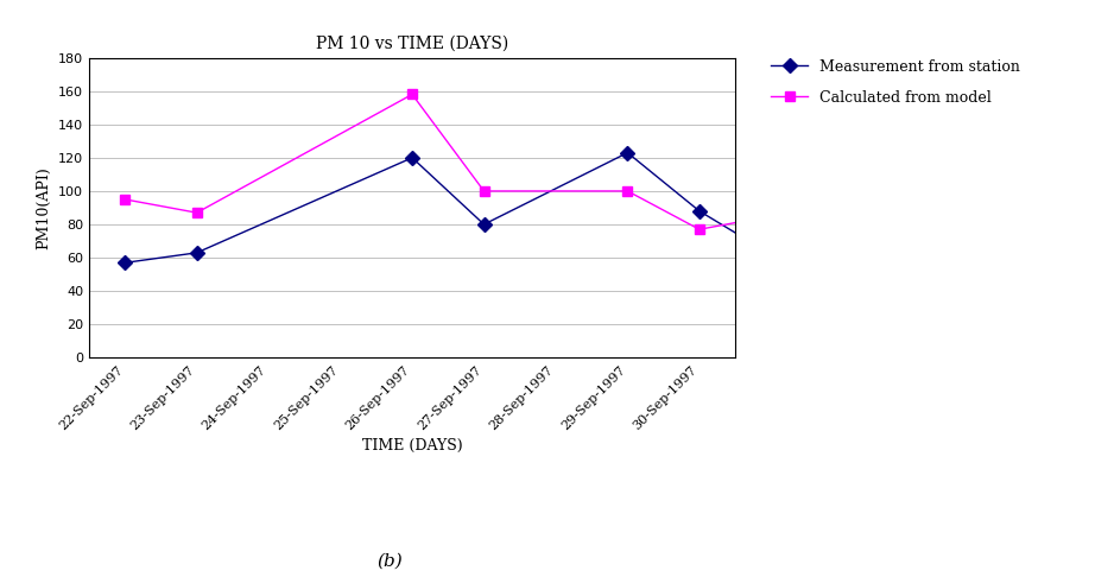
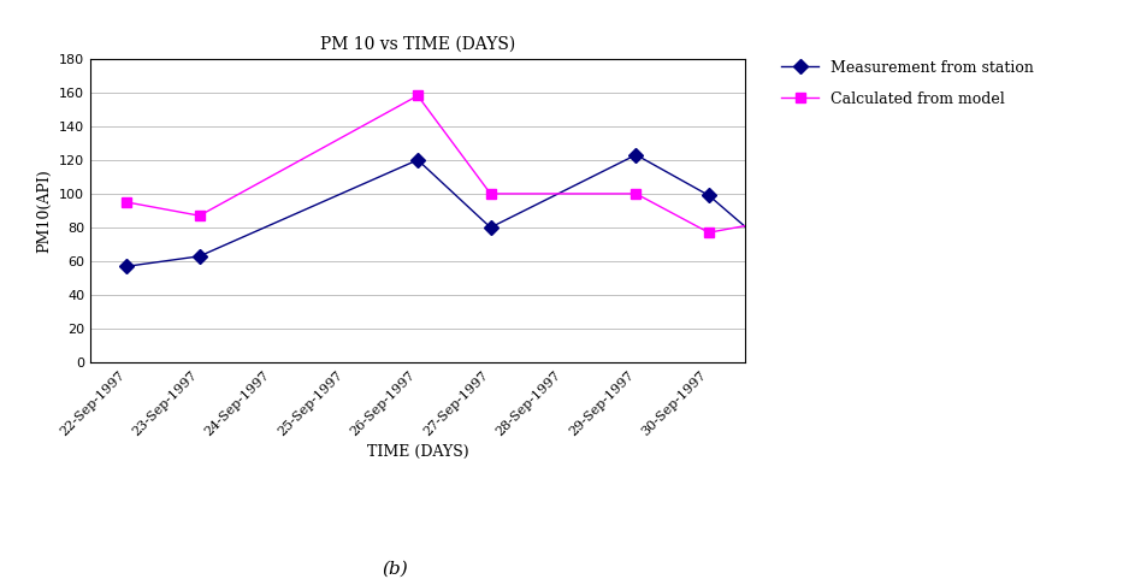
Measurement from station/30-Sep-1997: 88 -> 99
